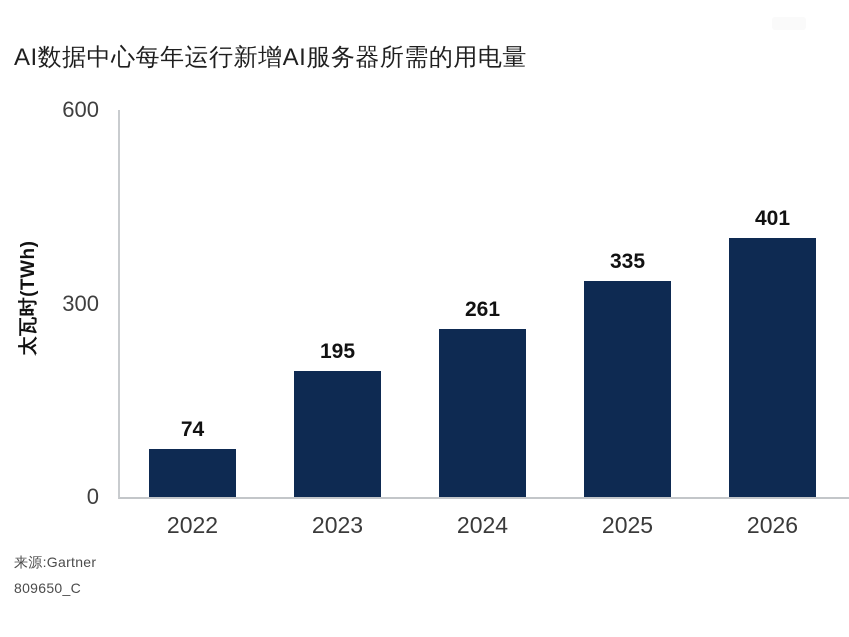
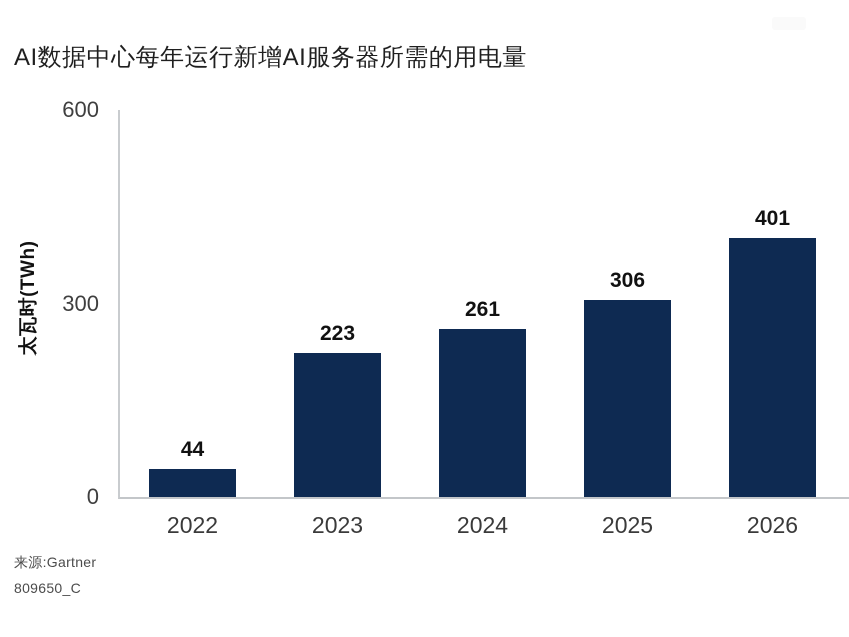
2022: 74 -> 44
2023: 195 -> 223
2025: 335 -> 306
